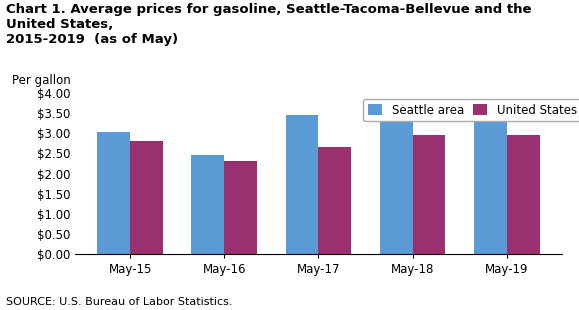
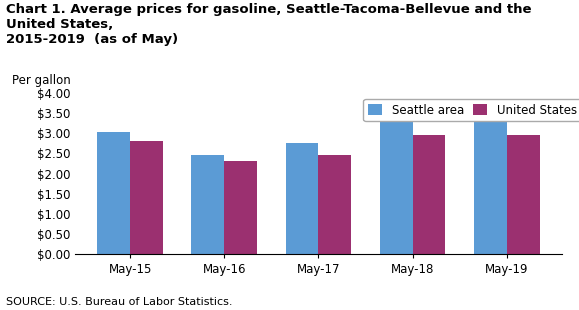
Seattle area/May-17: $3.45 -> $2.76
United States/May-17: $2.65 -> $2.45
